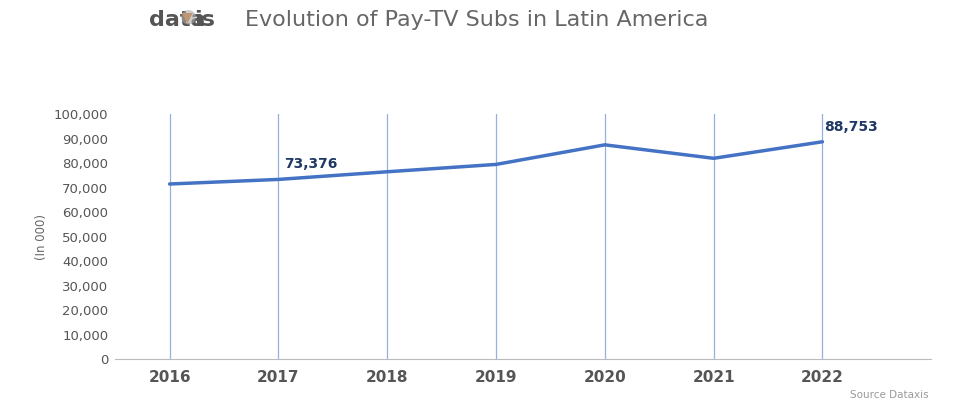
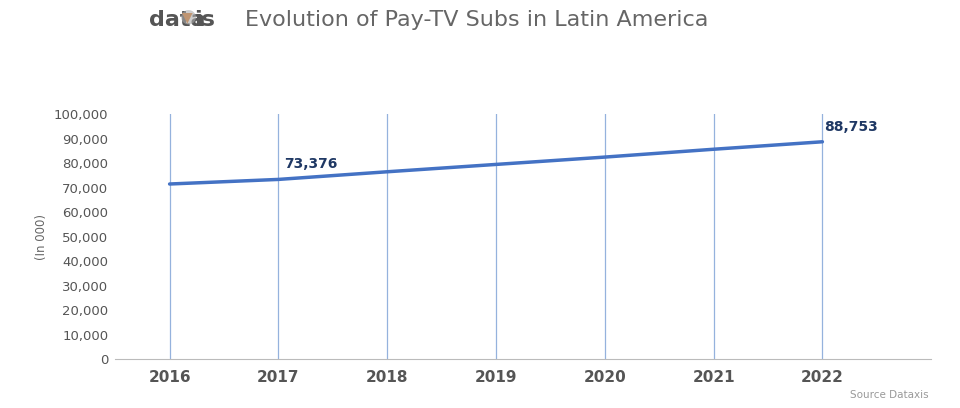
2020: 87,500 -> 82,500
2021: 82,000 -> 85,700
